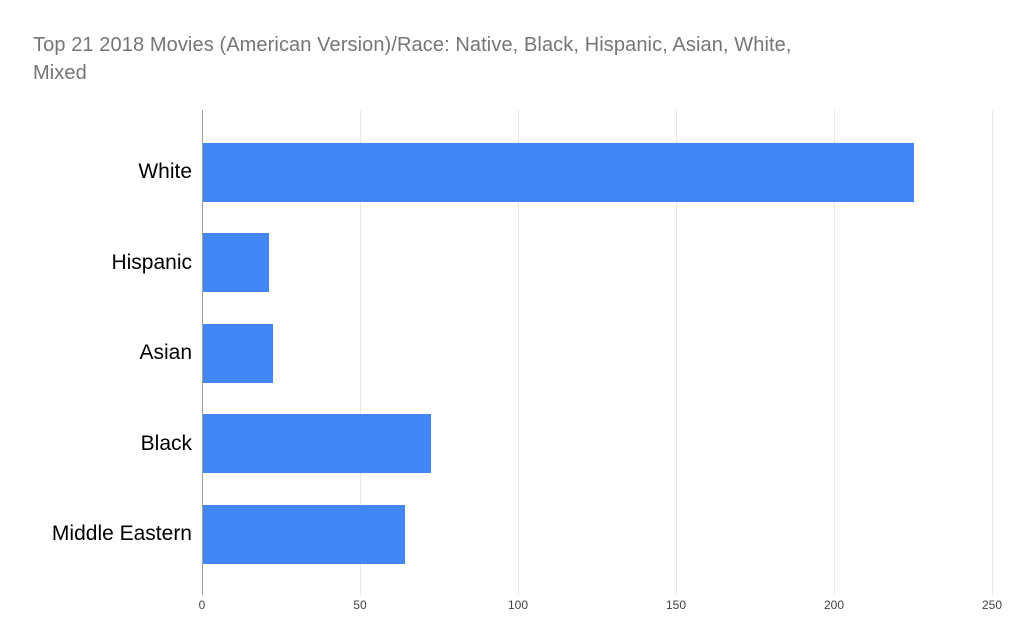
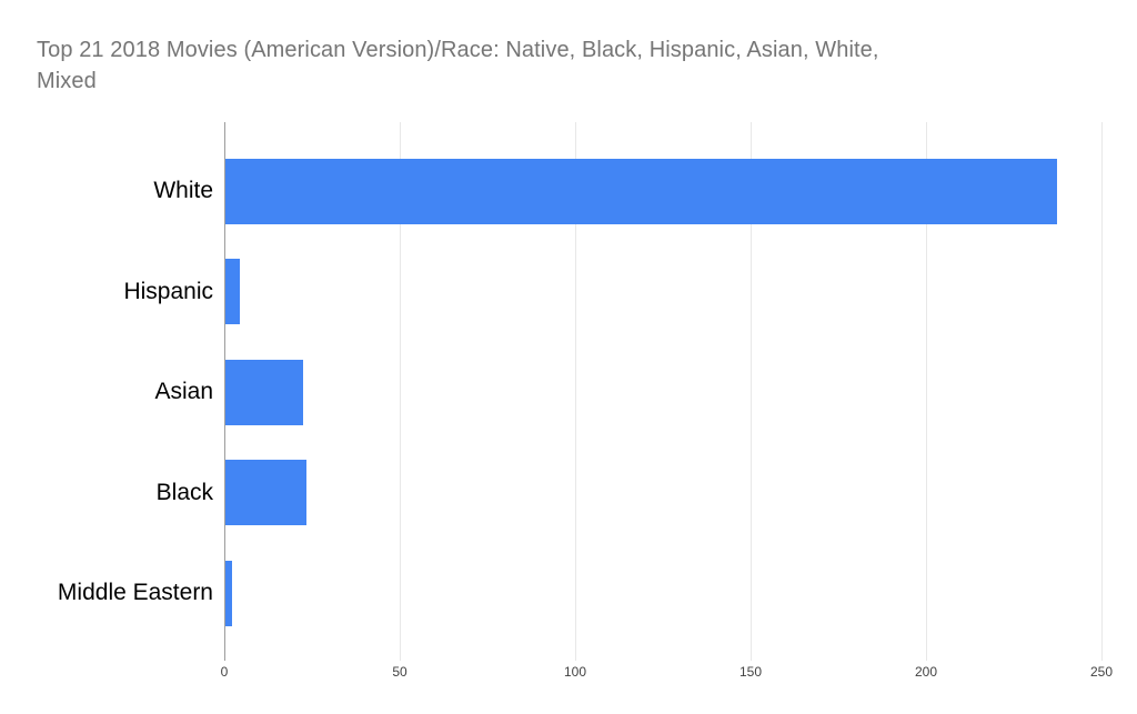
White: 225 -> 237
Hispanic: 21 -> 4
Black: 72 -> 23
Middle Eastern: 64 -> 2
